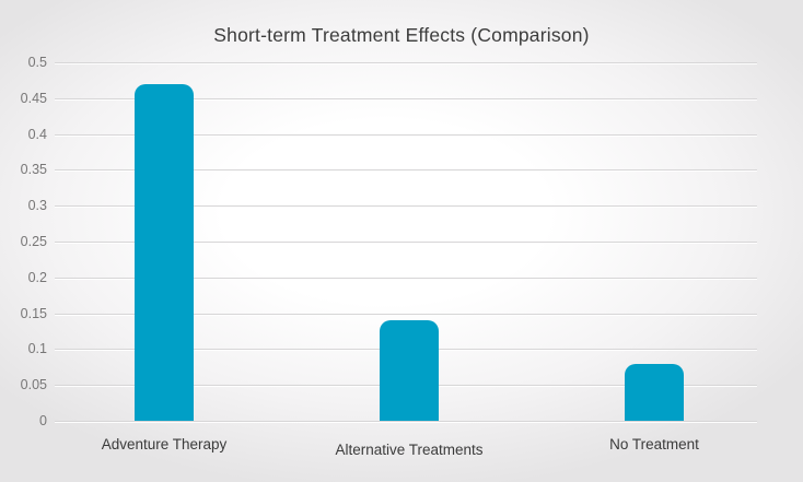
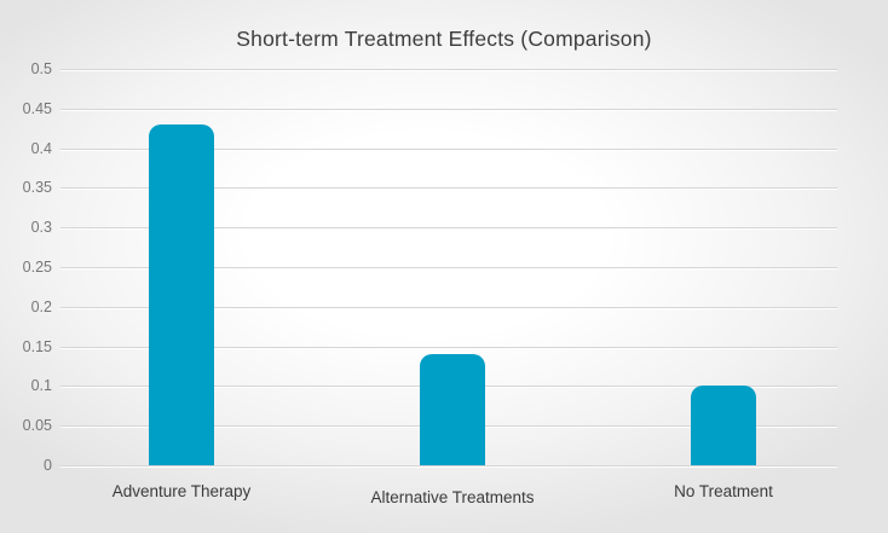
Adventure Therapy: 0.47 -> 0.43
No Treatment: 0.08 -> 0.10
